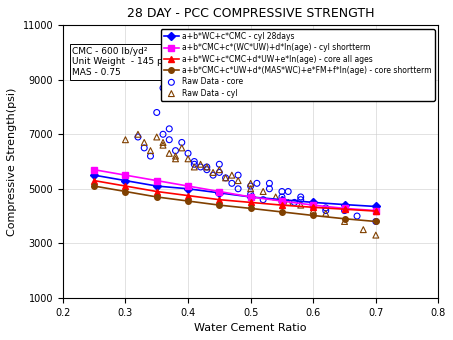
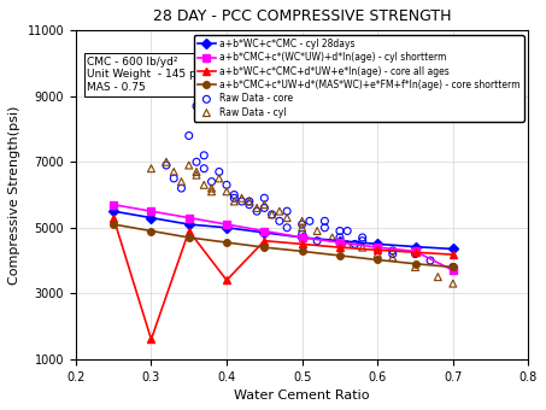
a+b*WC+c*CMC+d*UW+e*ln(age) - core all ages/0.3: 5100 -> 1600
a+b*WC+c*CMC+d*UW+e*ln(age) - core all ages/0.4: 4750 -> 3400
a+b*CMC+c*(WC*UW)+d*ln(age) - cyl shortterm/0.7: 4200 -> 3700
